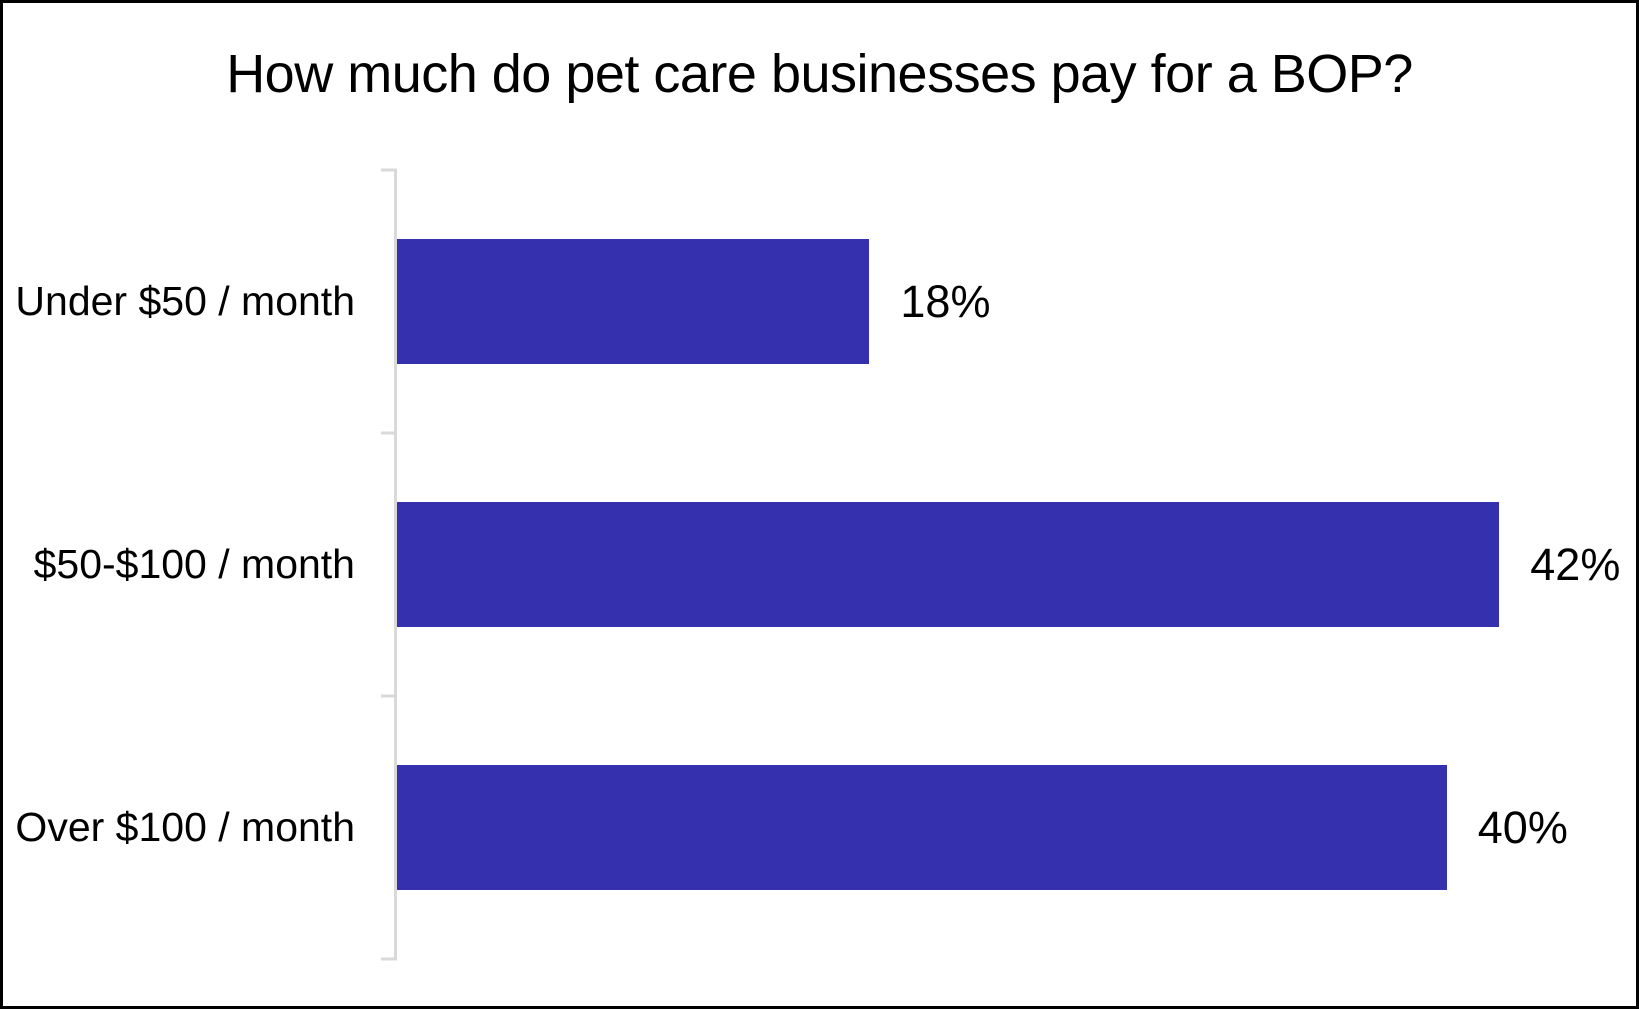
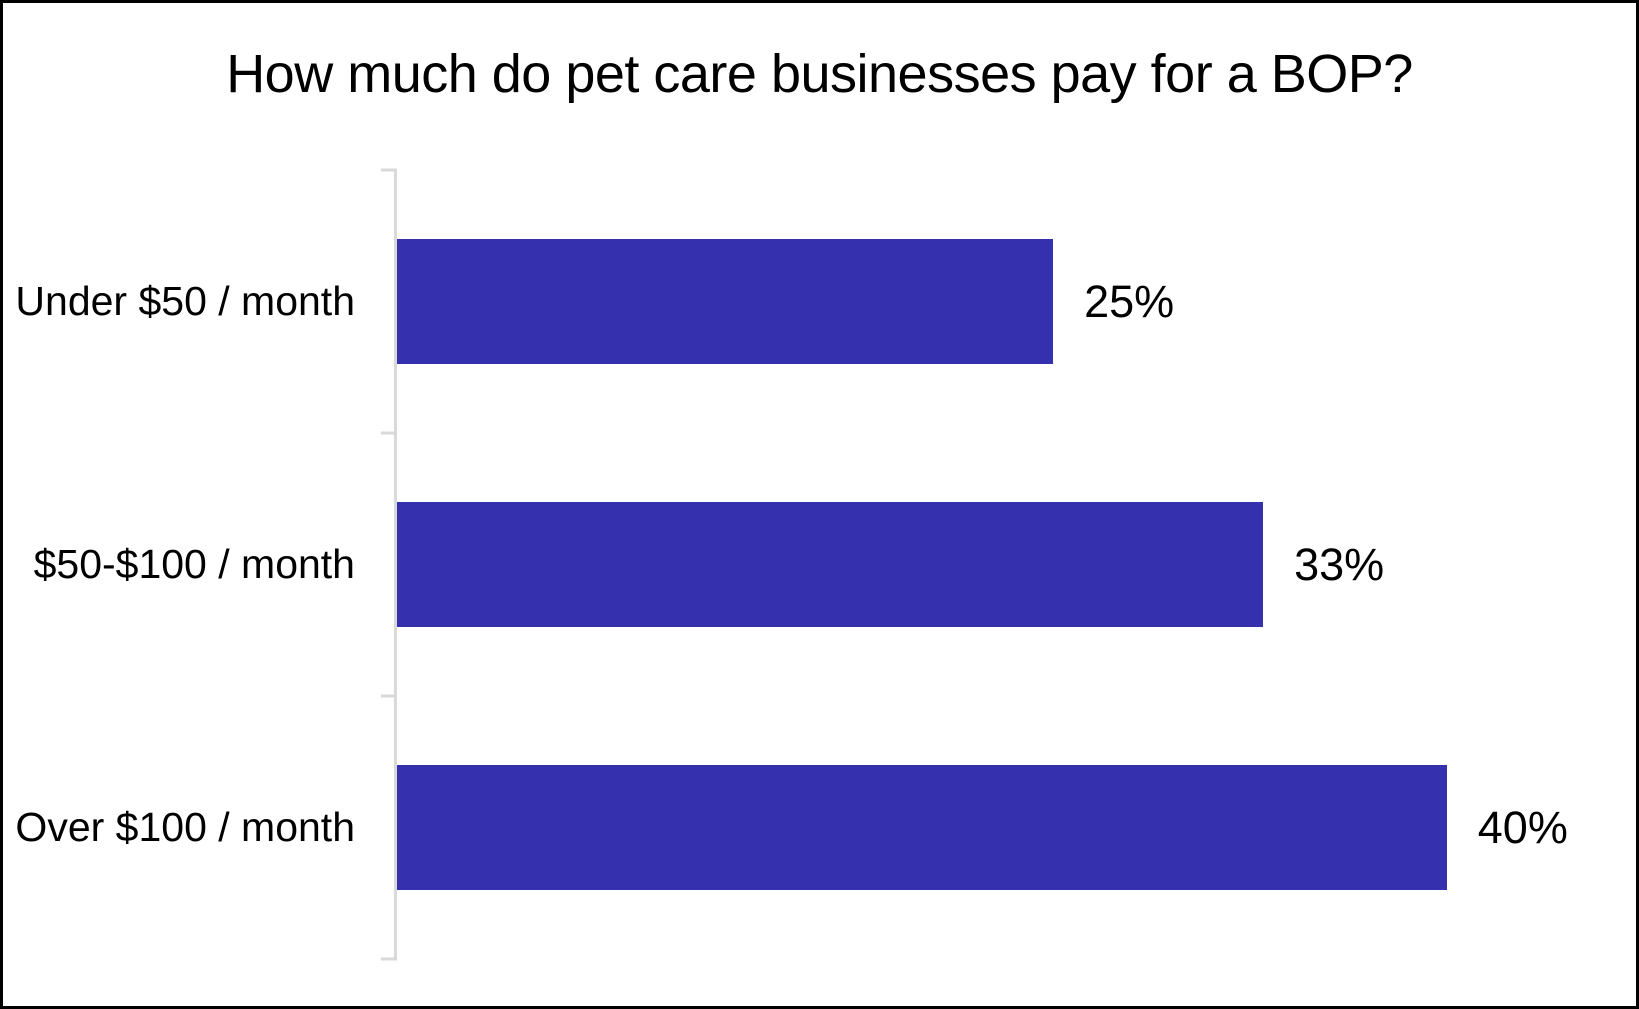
Under $50 / month: 18% -> 25%
$50-$100 / month: 42% -> 33%
